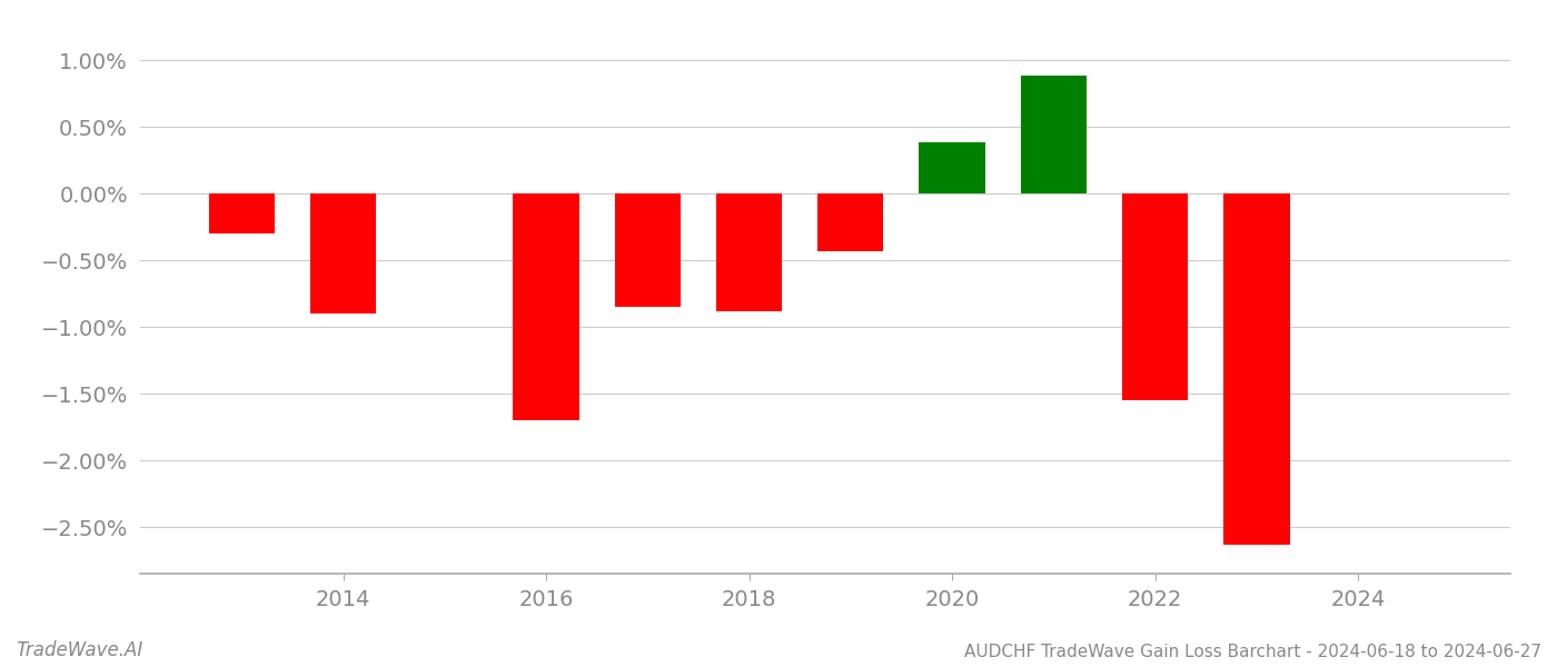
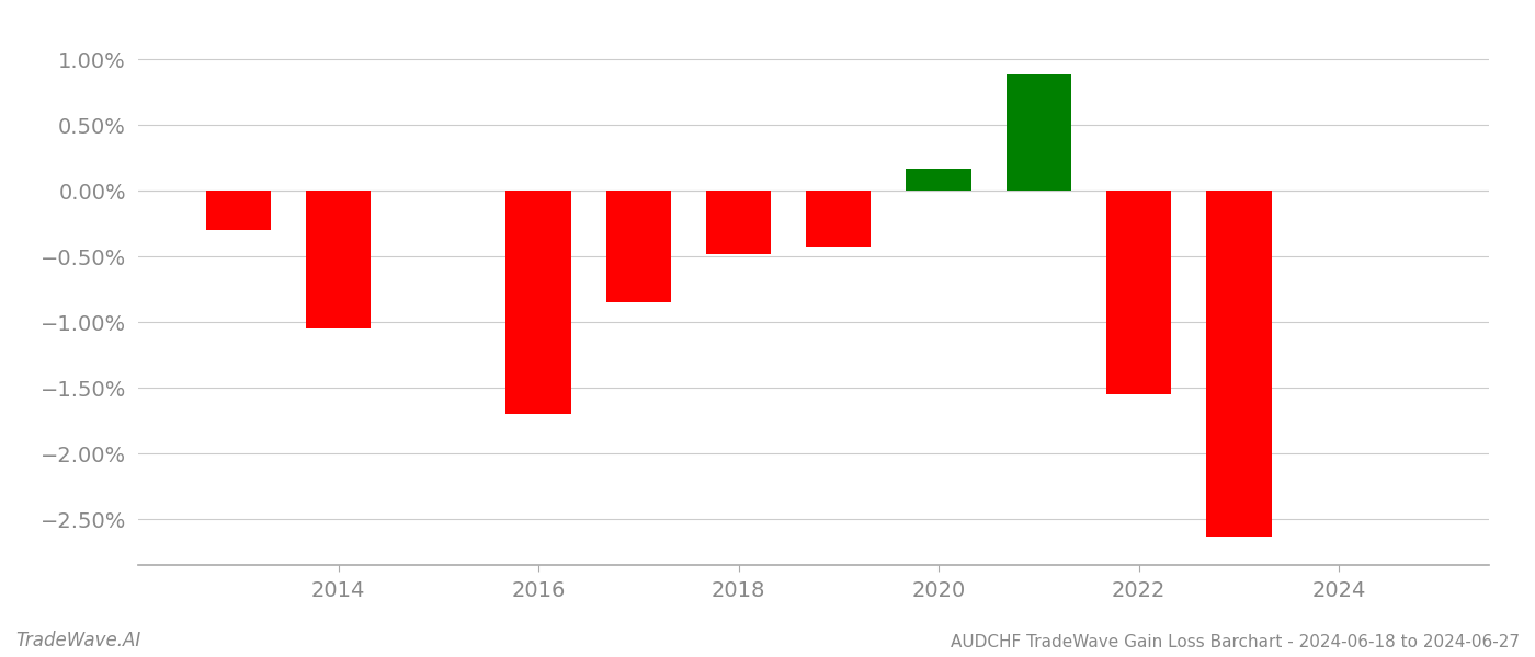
2014: -0.90% -> -1.05%
2018: -0.88% -> -0.48%
2020: 0.38% -> 0.17%
